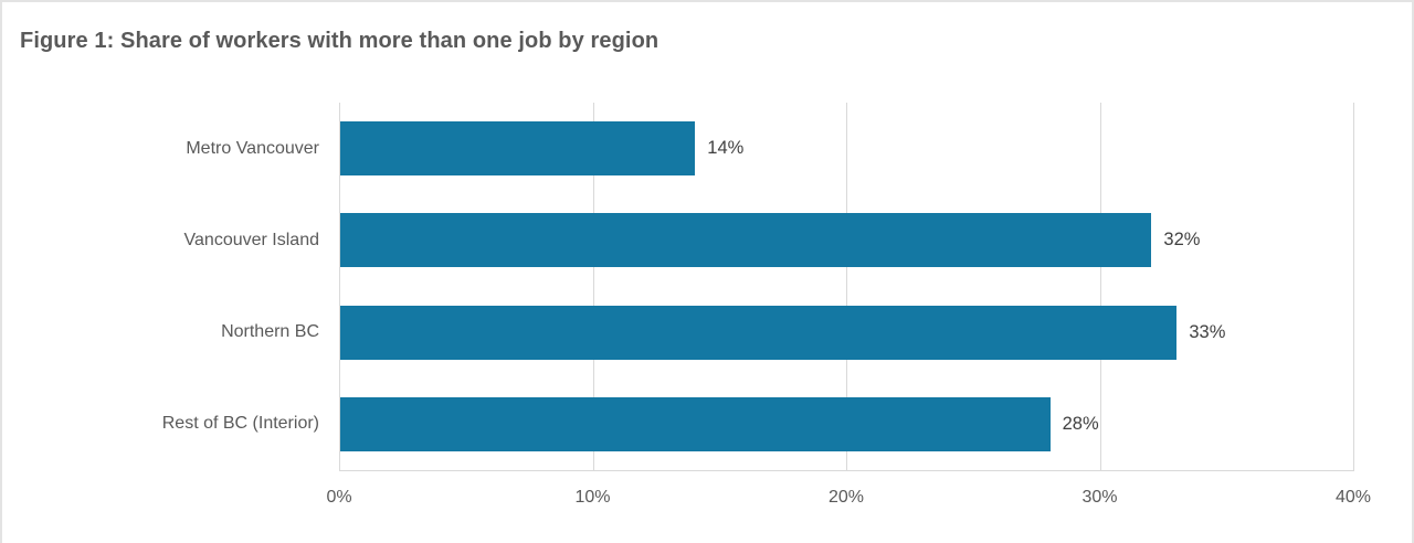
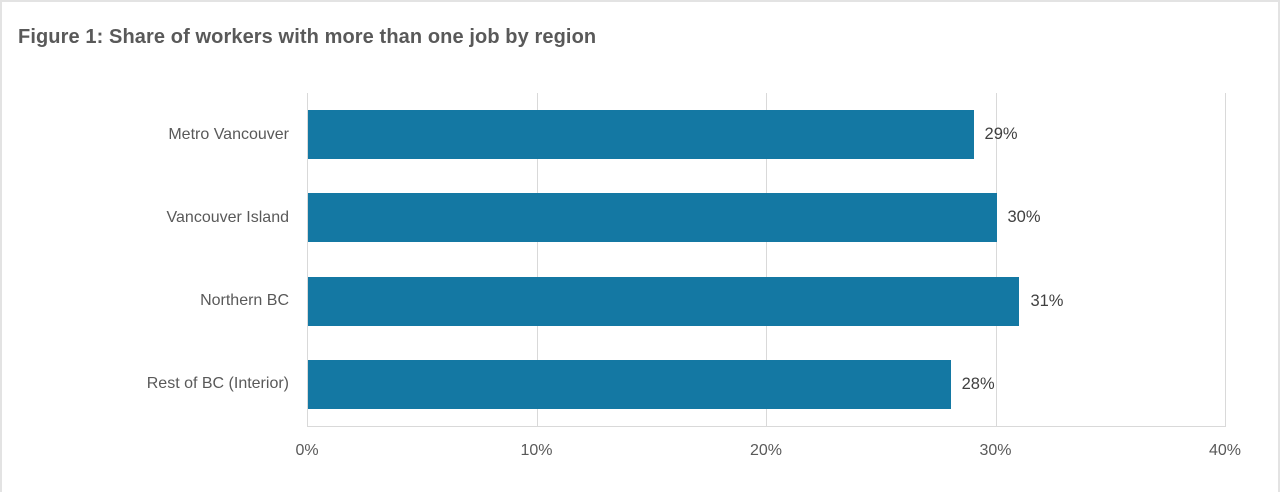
Metro Vancouver: 14% -> 29%
Vancouver Island: 32% -> 30%
Northern BC: 33% -> 31%
